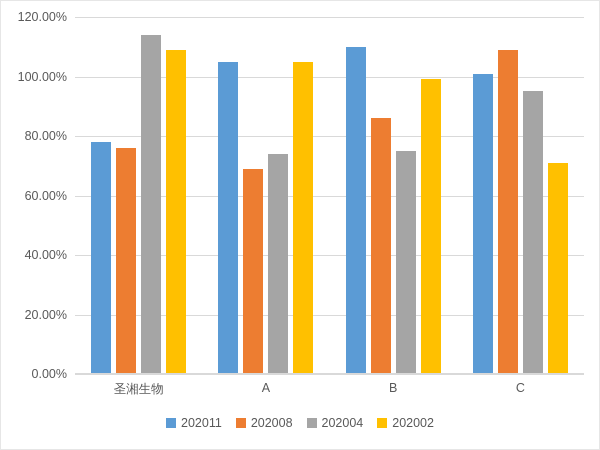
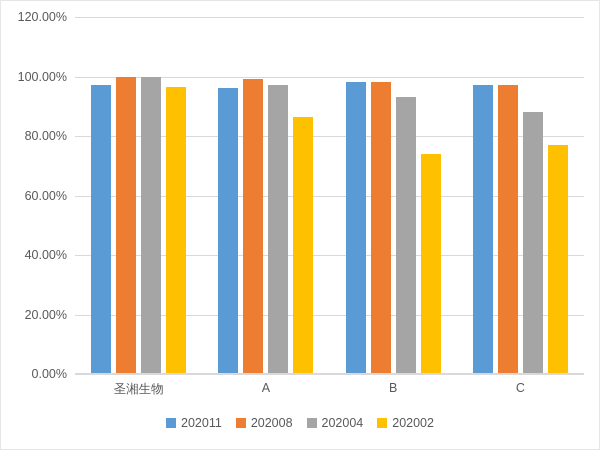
202011/圣湘生物: 78% -> 97%
202008/圣湘生物: 76% -> 100%
202004/圣湘生物: 114% -> 100%
202002/圣湘生物: 109% -> 96%
202011/A: 105% -> 96%
202008/A: 69% -> 99%
202004/A: 74% -> 97%
202002/A: 105% -> 86%
202011/B: 110% -> 98%
202008/B: 86% -> 98%
202004/B: 75% -> 93%
202002/B: 99% -> 74%
202011/C: 101% -> 97%
202008/C: 109% -> 97%
202004/C: 95% -> 88%
202002/C: 71% -> 77%
